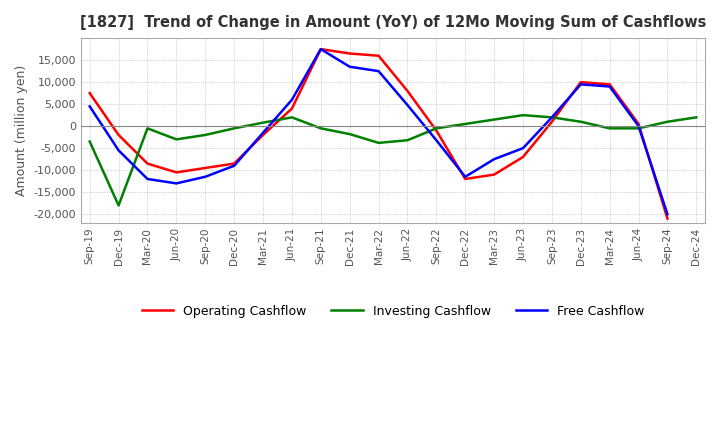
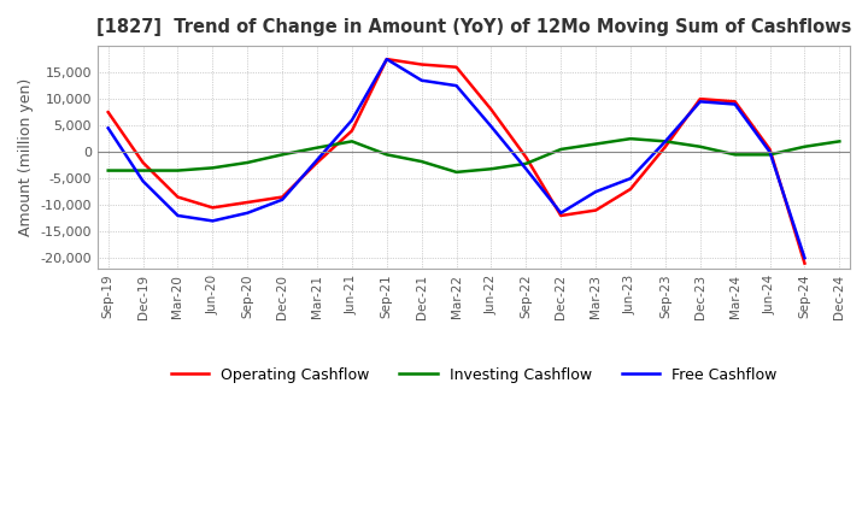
Investing Cashflow/Dec-19: -18,000 -> -3,500
Investing Cashflow/Mar-20: -500 -> -3,500
Investing Cashflow/Sep-22: -500 -> -2,200
